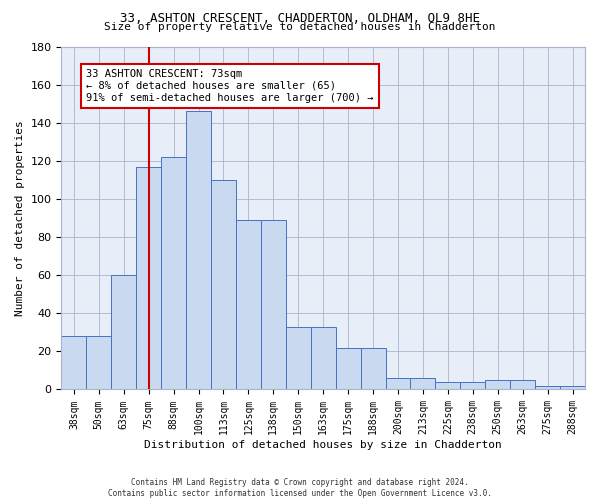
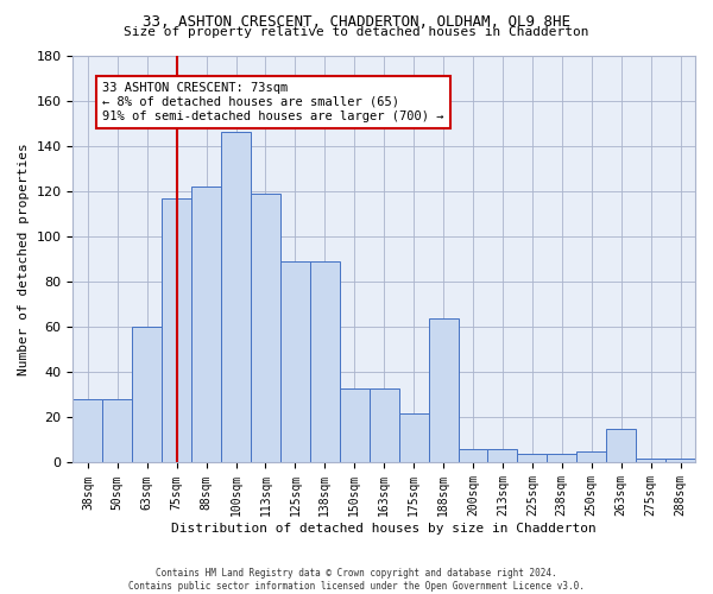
113sqm: 110 -> 119
188sqm: 22 -> 64
263sqm: 5 -> 15
